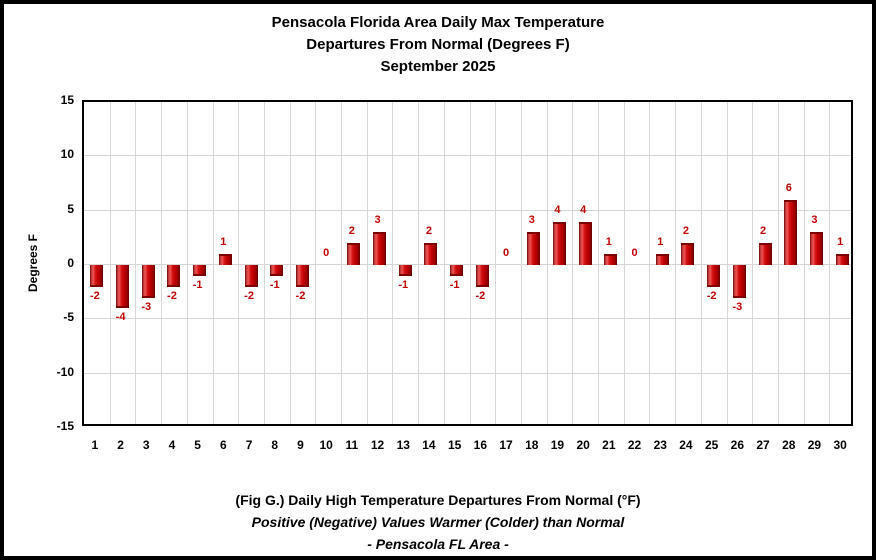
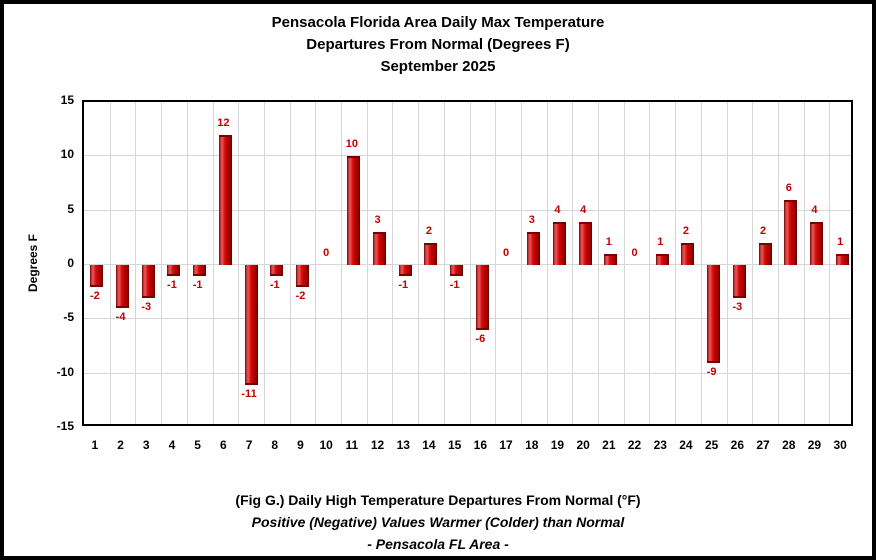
4: -2 -> -1
6: 1 -> 12
7: -2 -> -11
11: 2 -> 10
16: -2 -> -6
25: -2 -> -9
29: 3 -> 4
